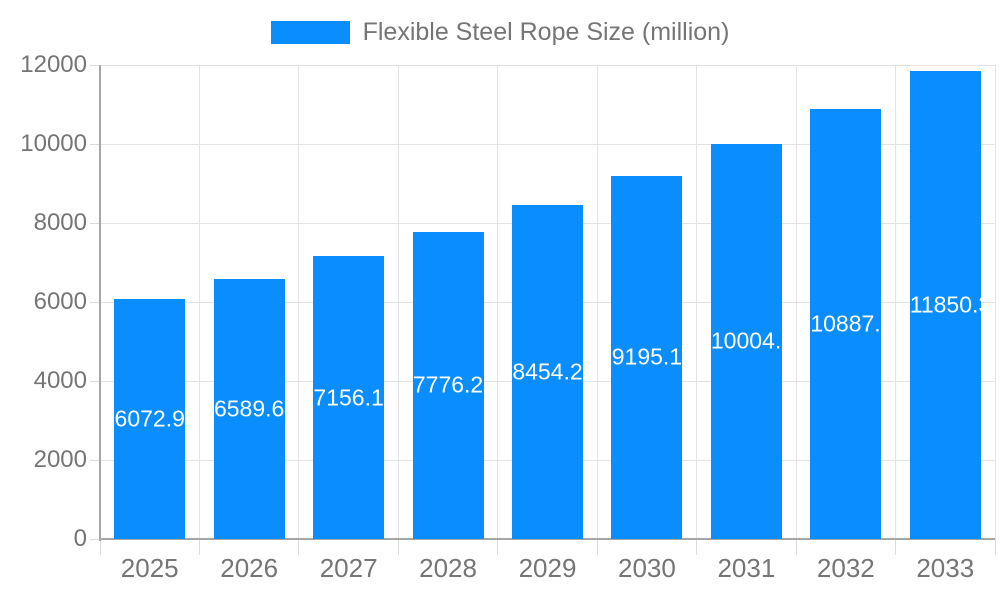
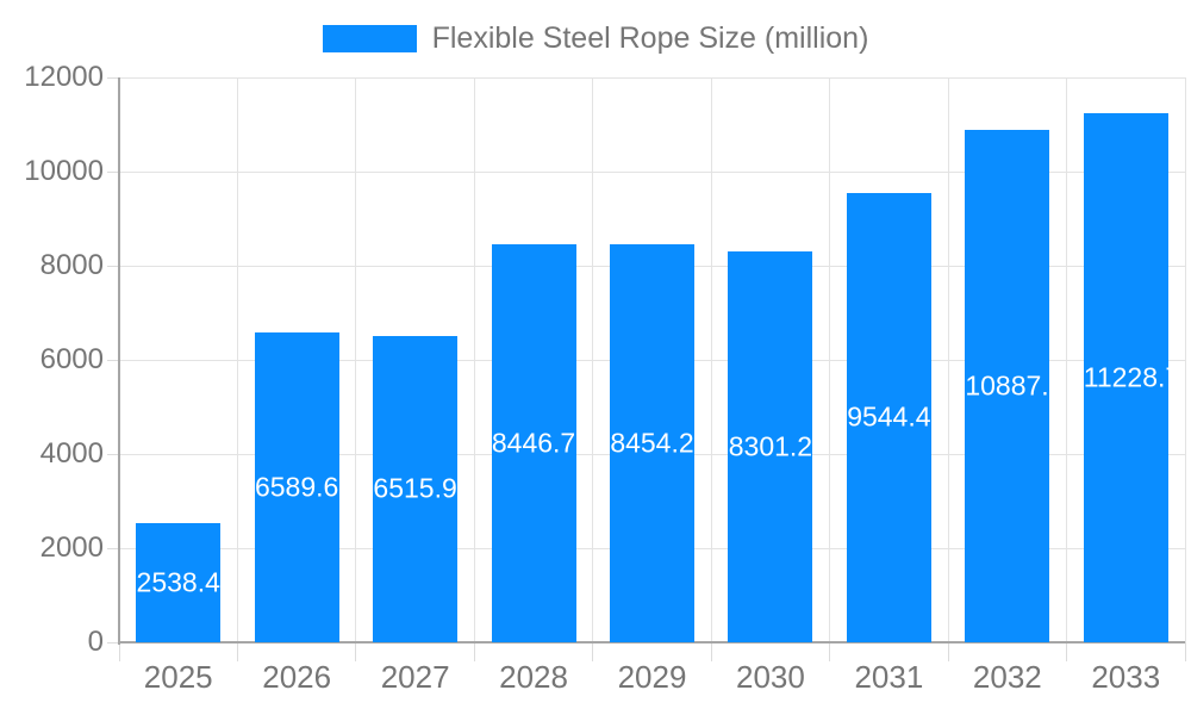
2025: 6072.9 -> 2538.4
2027: 7156.1 -> 6515.9
2028: 7776.2 -> 8446.7
2030: 9195.1 -> 8301.2
2031: 10004.3 -> 9544.4
2033: 11850.3 -> 11228.7
